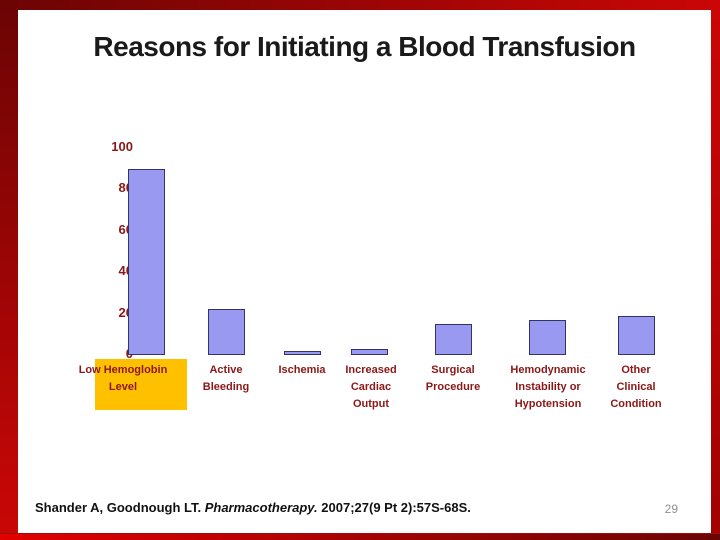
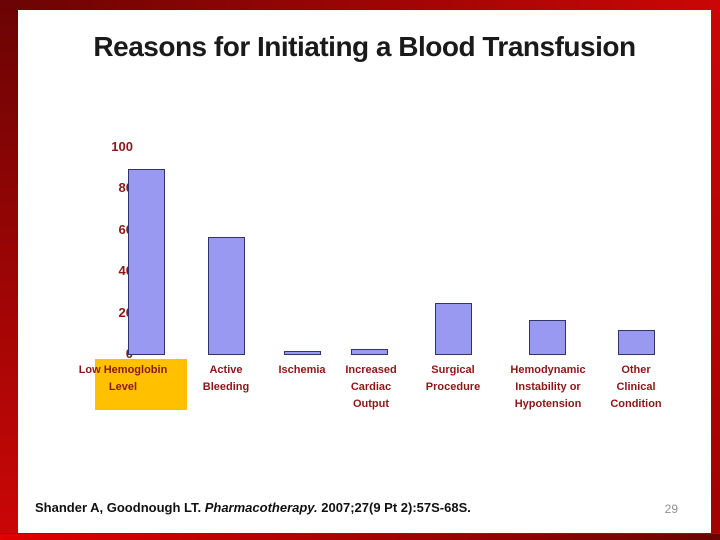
Active Bleeding: 22 -> 57
Surgical Procedure: 15 -> 25
Other Clinical Condition: 19 -> 12
